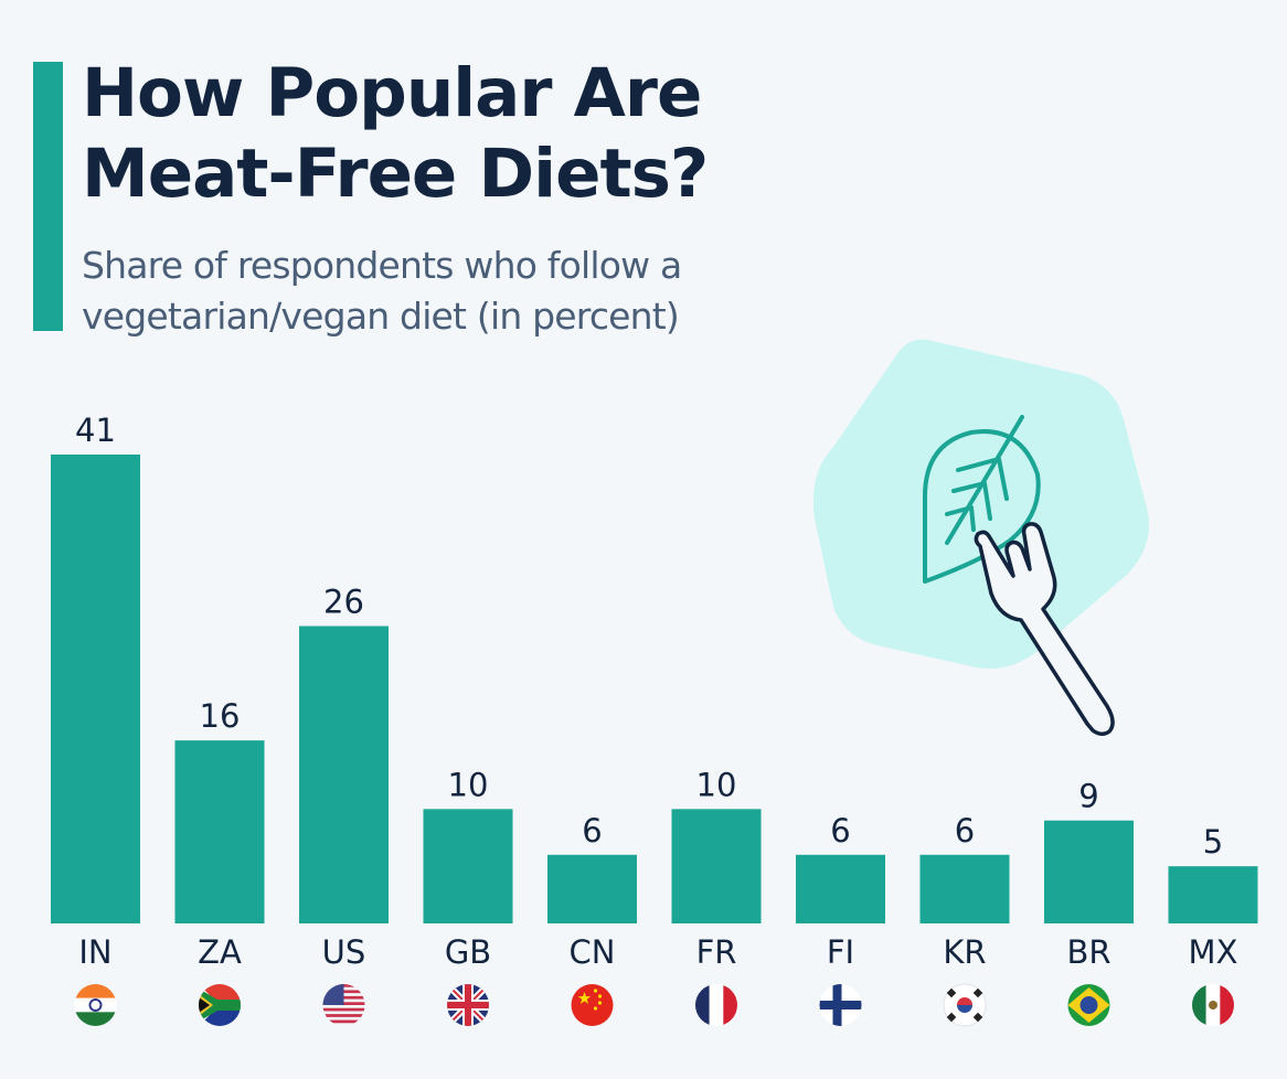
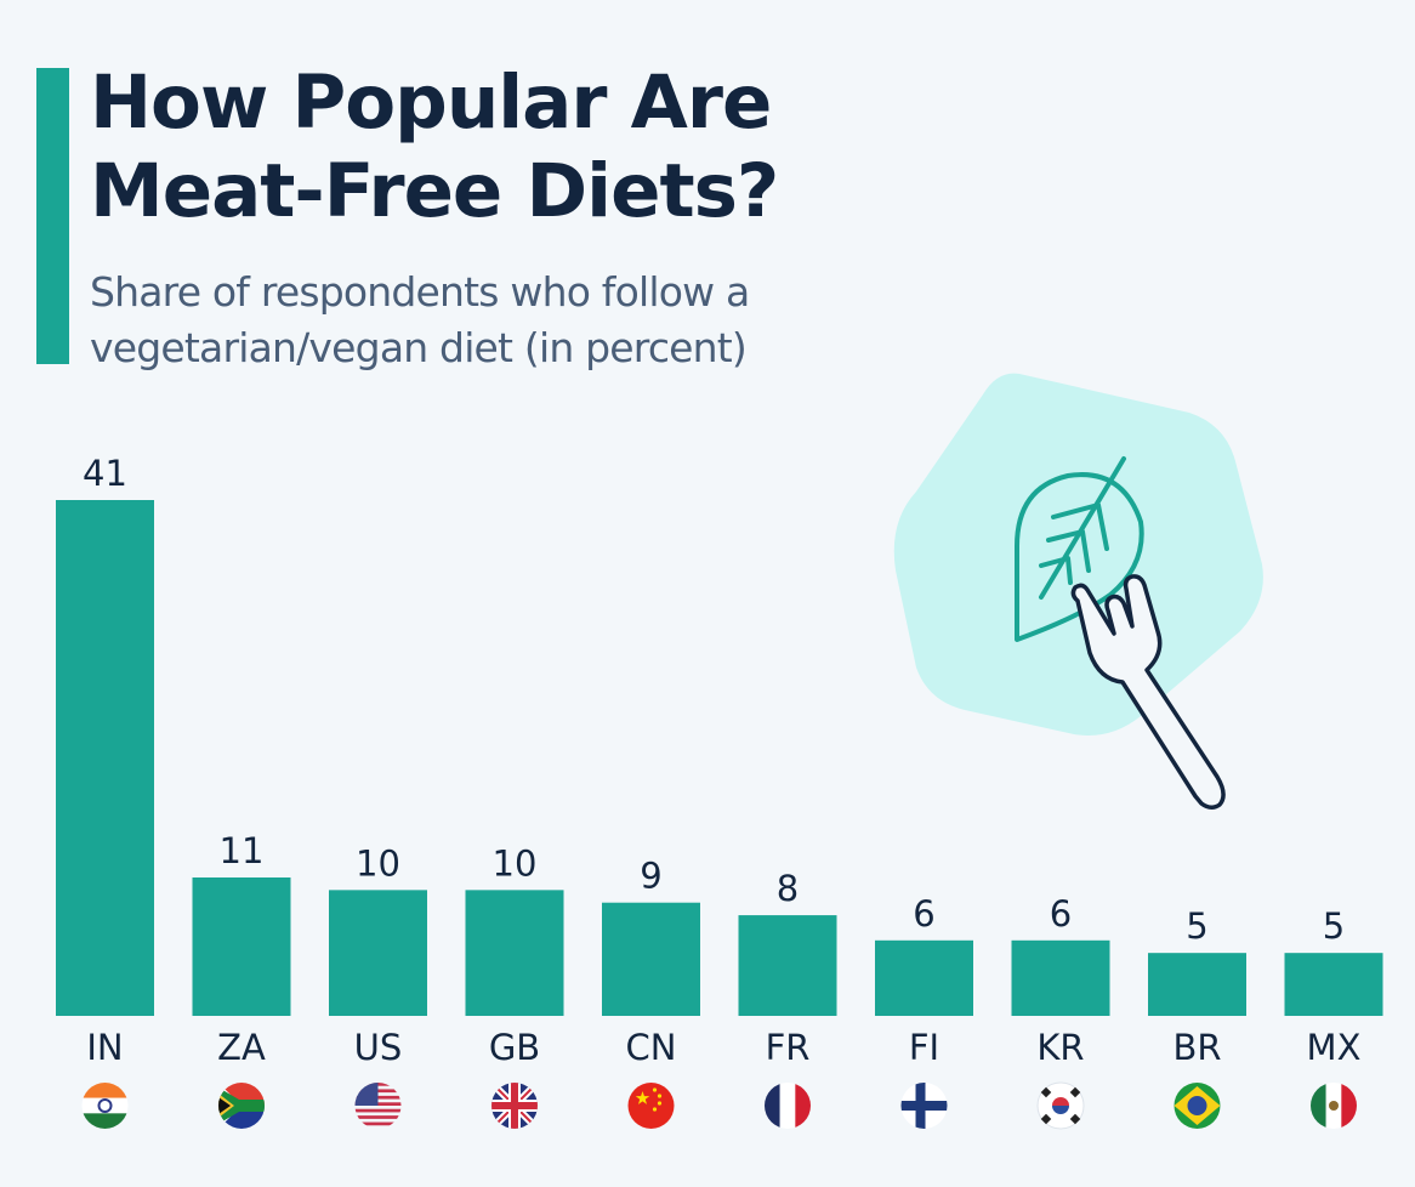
ZA: 16 -> 11
US: 26 -> 10
CN: 6 -> 9
FR: 10 -> 8
BR: 9 -> 5
